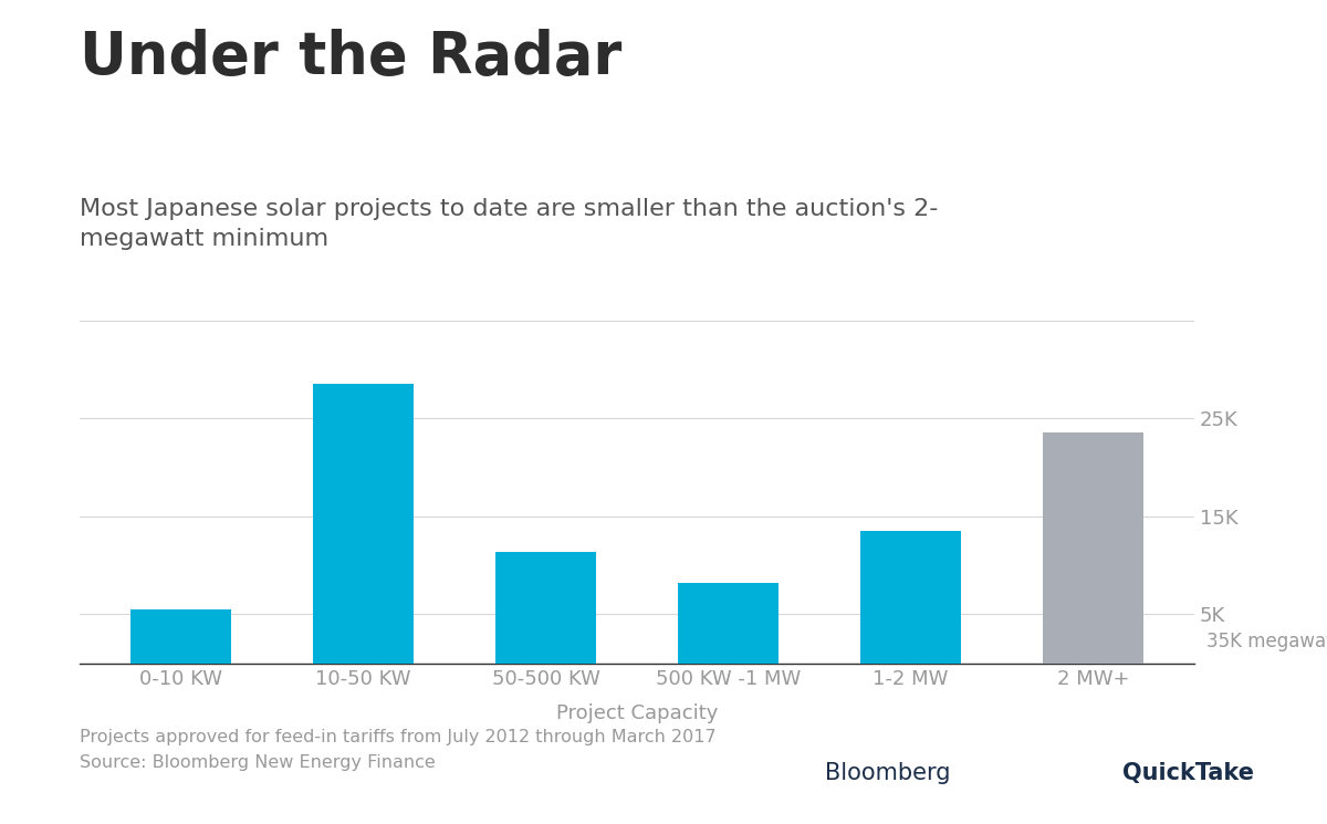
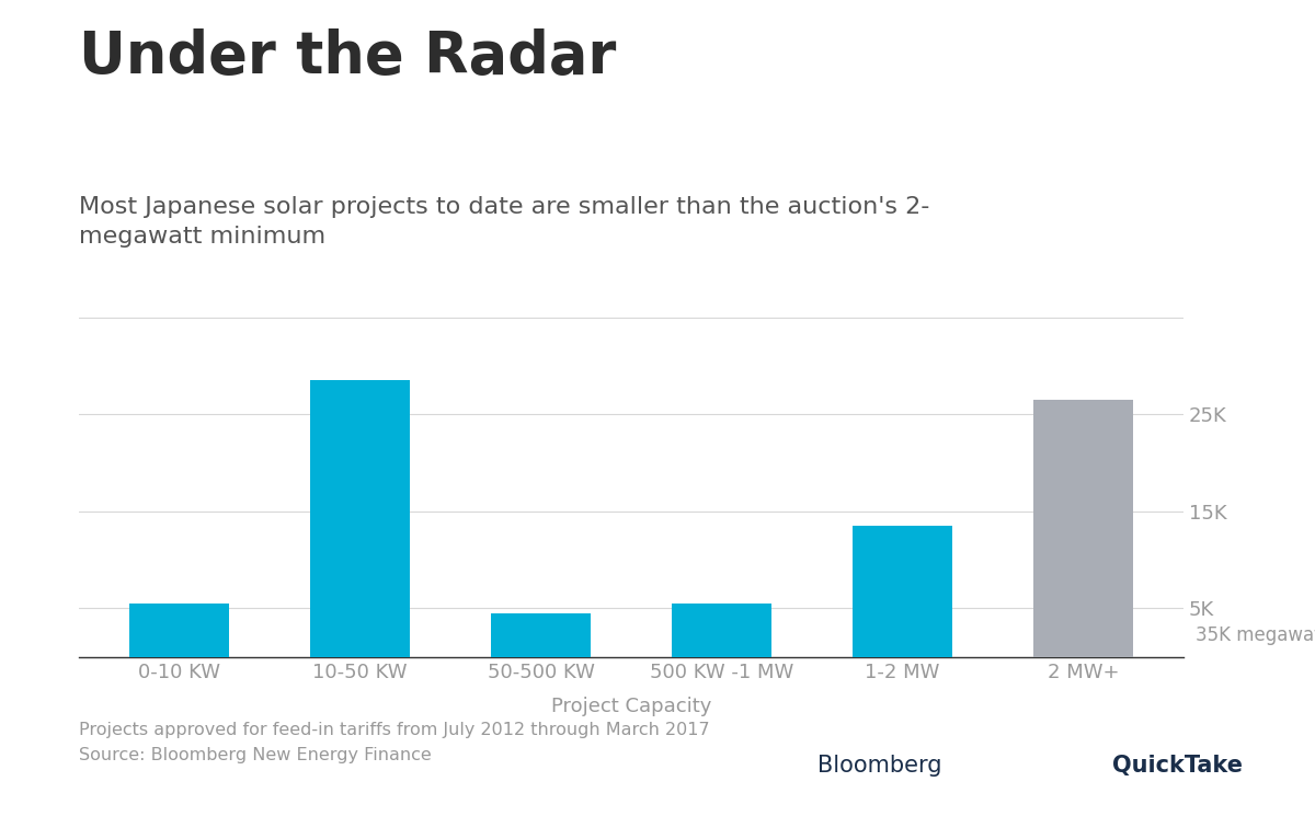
50-500 KW: 11.4K -> 4.5K
500 KW -1 MW: 8.2K -> 5.5K
2 MW+: 23.6K -> 26.5K
